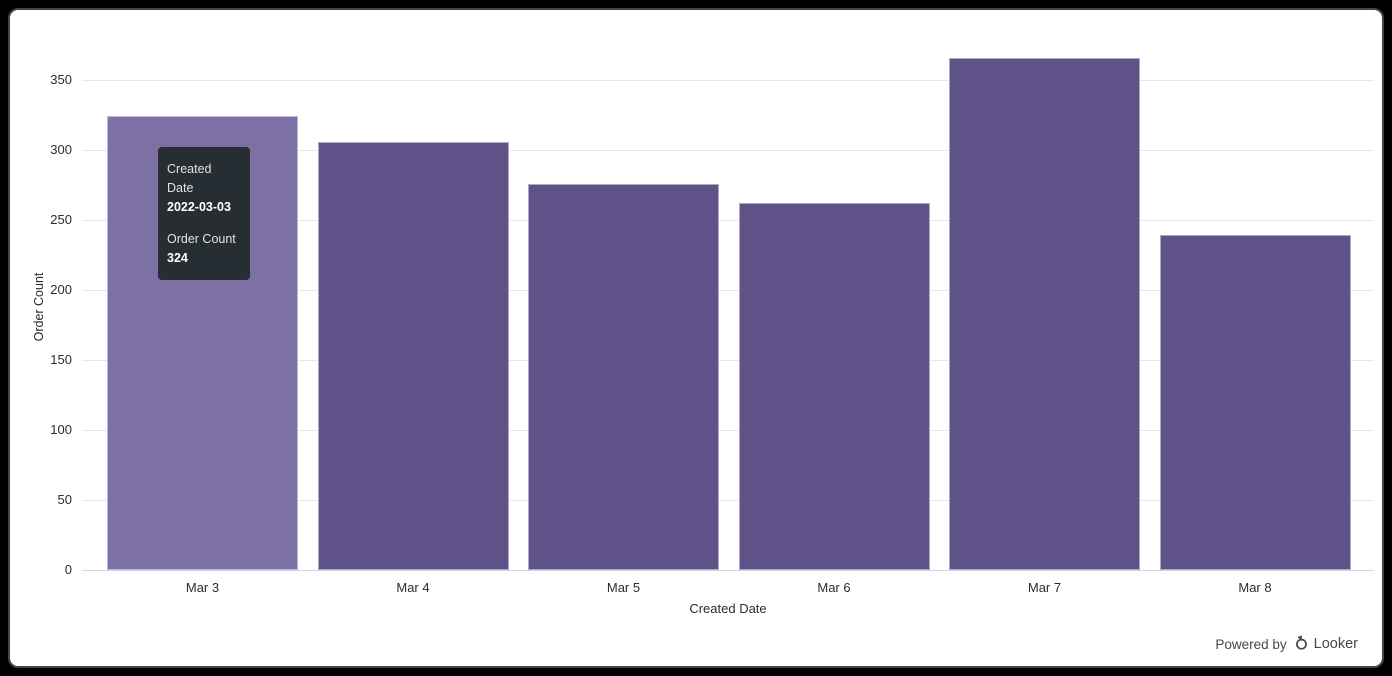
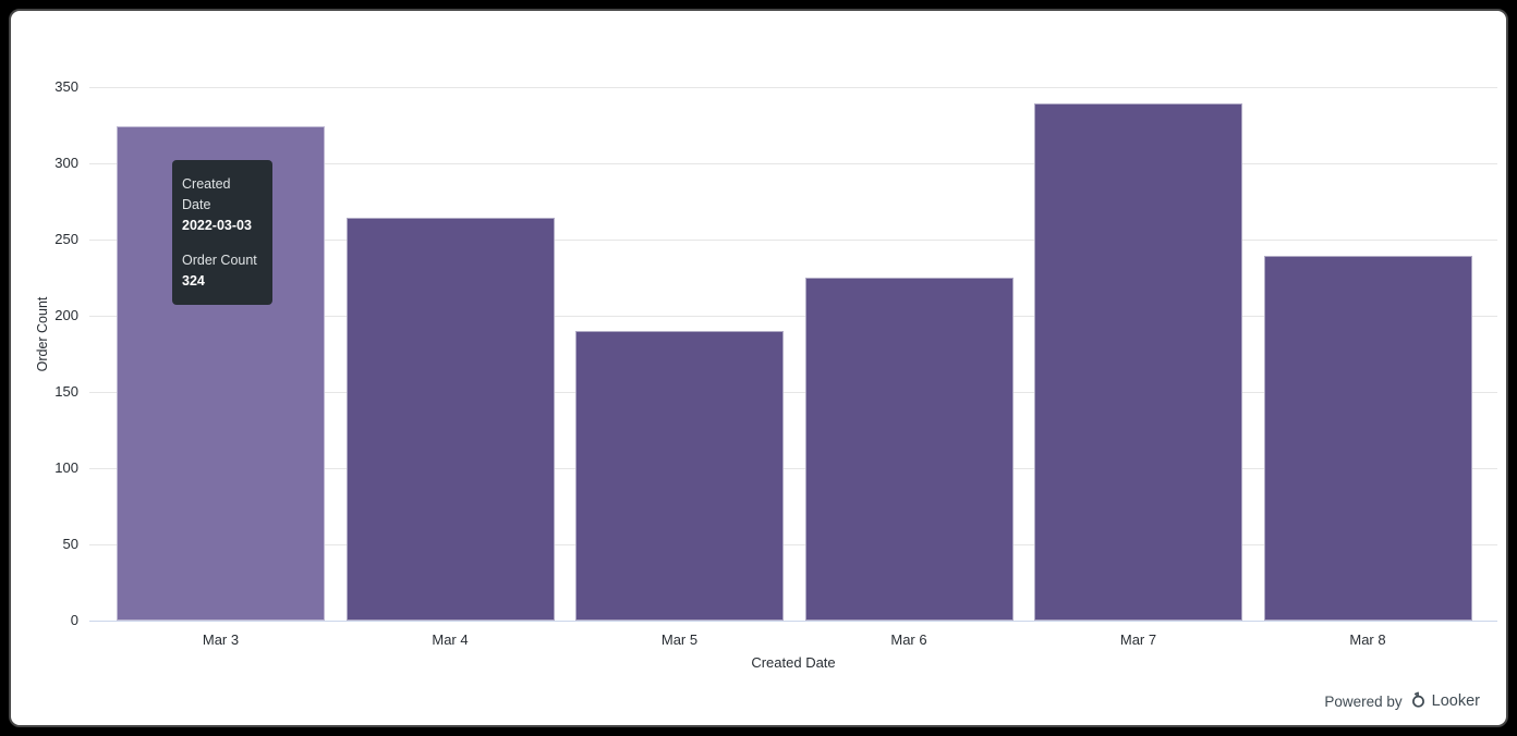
Mar 4: 306 -> 264
Mar 5: 276 -> 190
Mar 6: 262 -> 225
Mar 7: 366 -> 339
